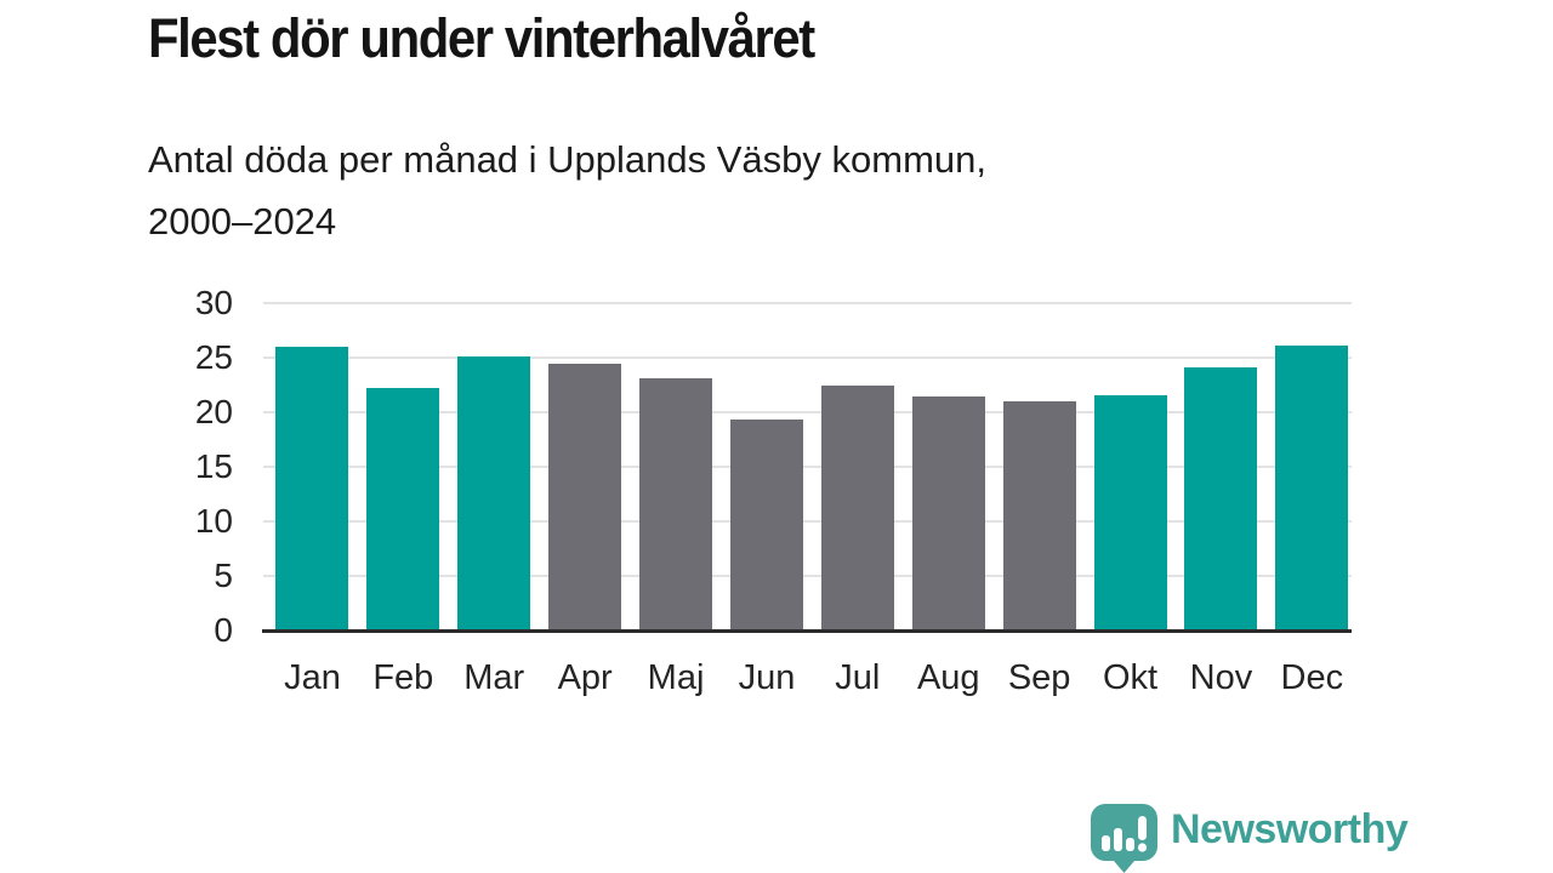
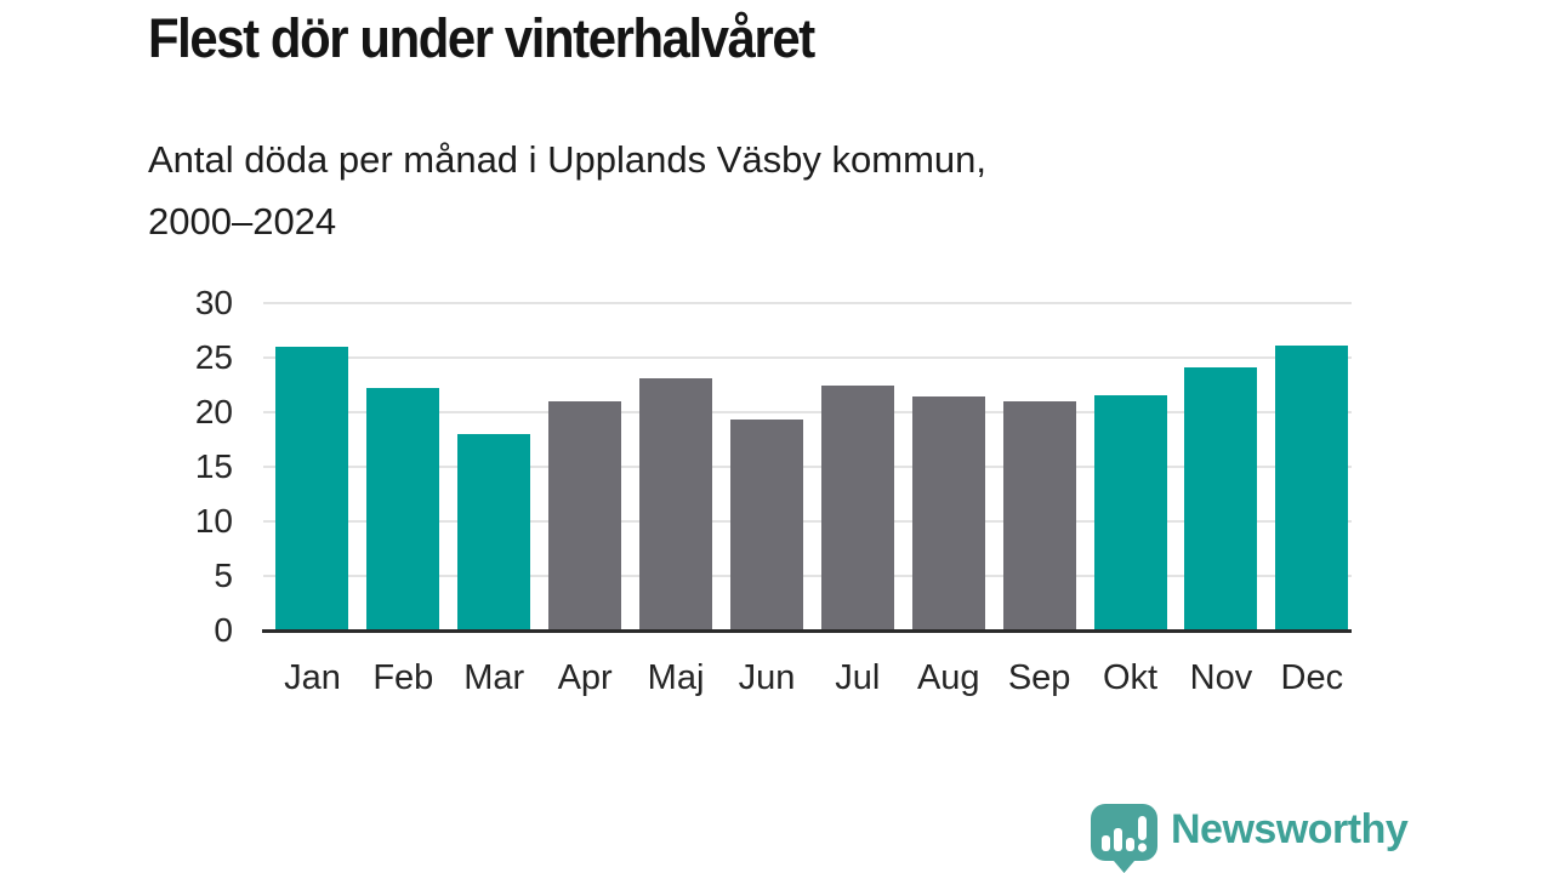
Mar: 25 -> 18
Apr: 24 -> 21
